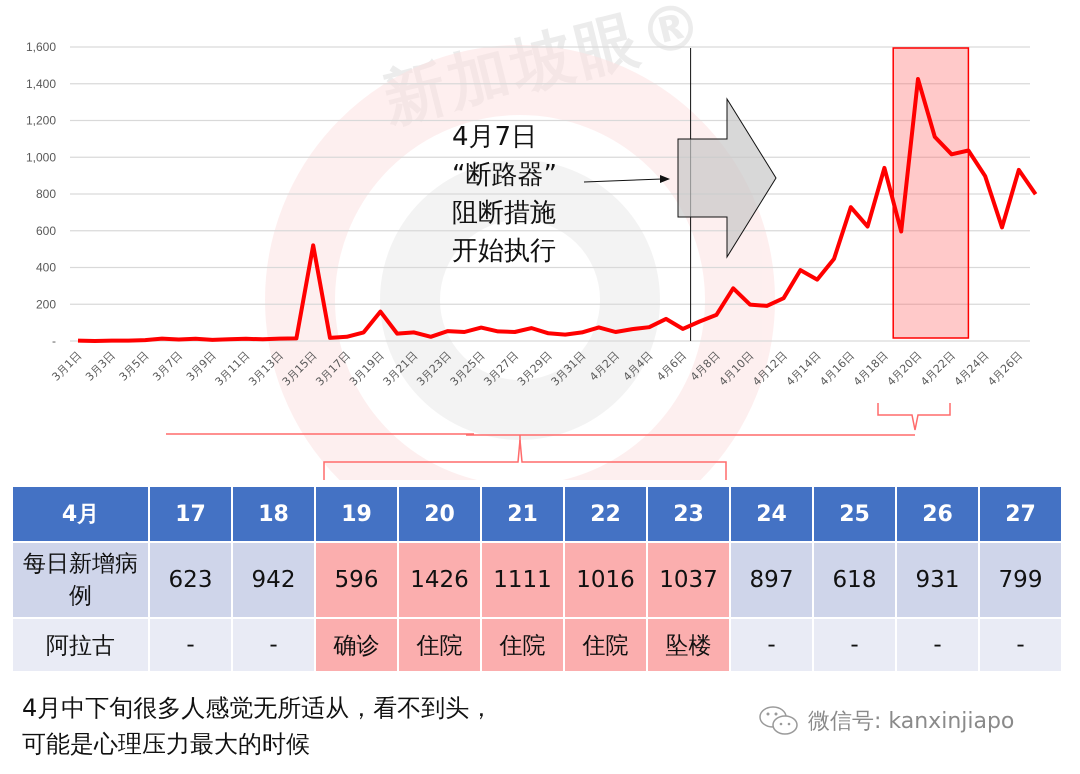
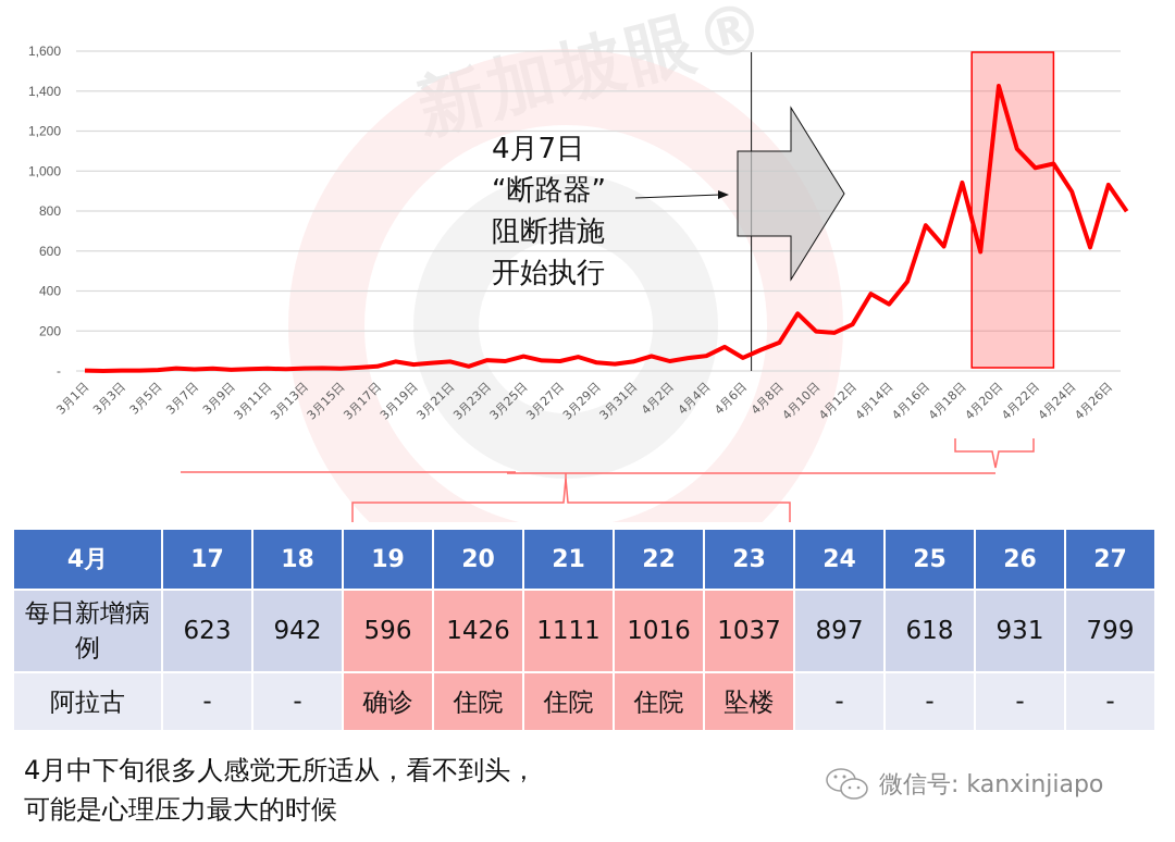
3月15日: 520 -> 10
3月19日: 160 -> 30
